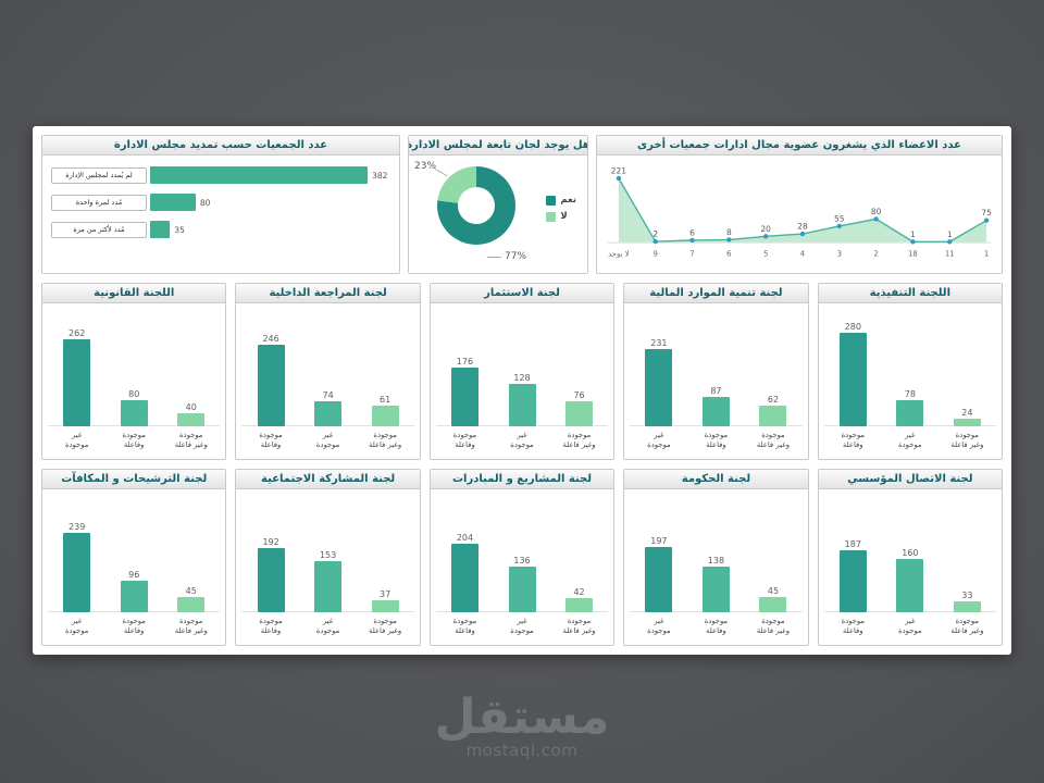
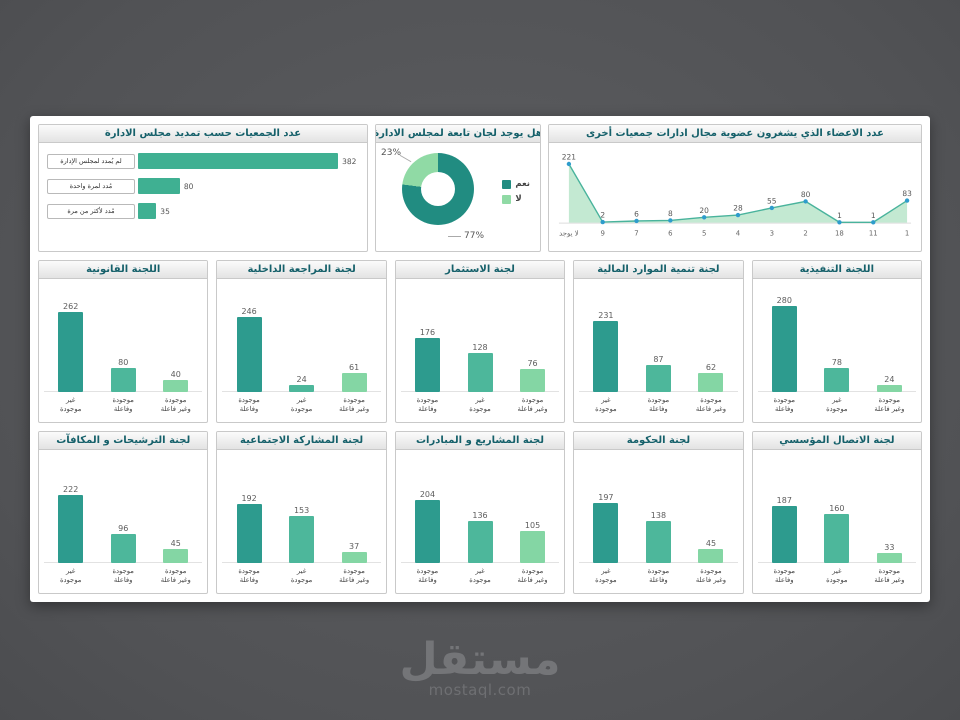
عدد الاعضاء الذي يشغرون عضوية مجال ادارات جمعيات أخرى/1: 75 -> 83
لجنة المراجعة الداخلية/غير موجودة: 74 -> 24
لجنة الترشيحات و المكافآت/غير موجودة: 239 -> 222
لجنة المشاريع و المبادرات/موجودة وغير فاعلة: 42 -> 105
